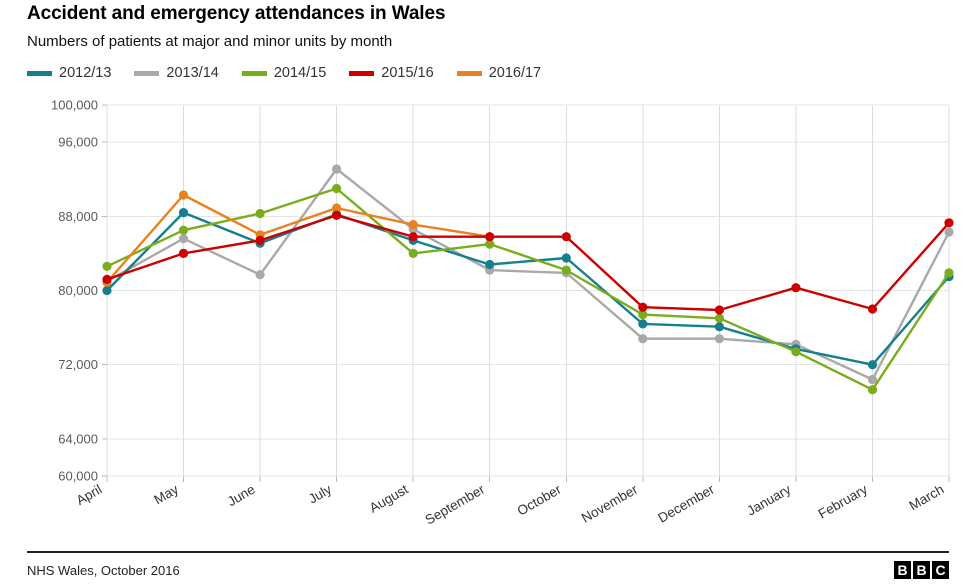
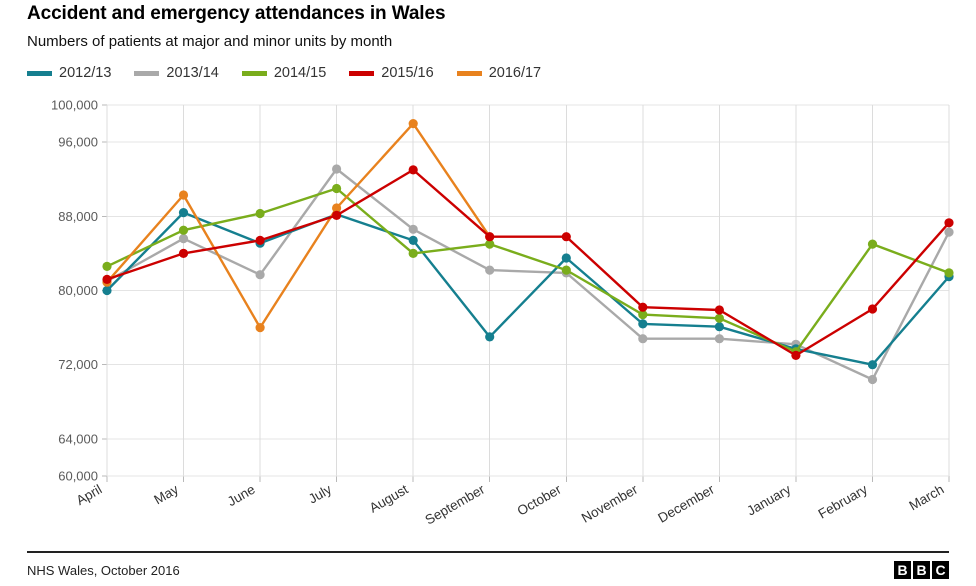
2016/17/June: 86000 -> 76000
2015/16/August: 86000 -> 93000
2016/17/August: 87000 -> 98000
2012/13/September: 83000 -> 75000
2015/16/January: 80000 -> 73000
2014/15/February: 69000 -> 85000
